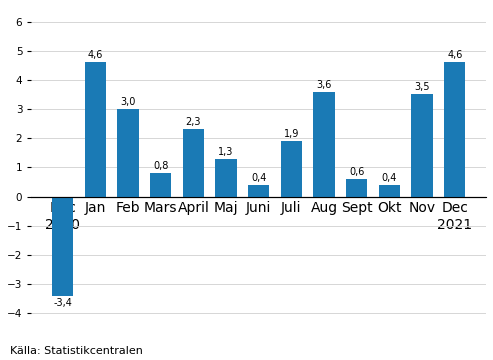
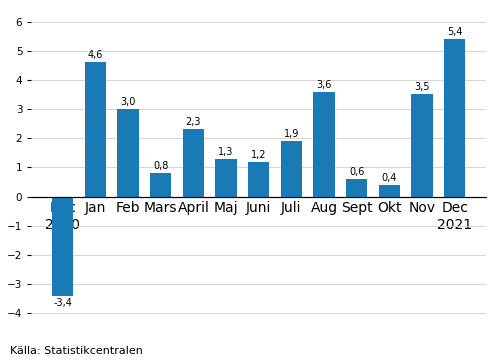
Juni: 0,4 -> 1,2
Dec 2021: 4,6 -> 5,4
